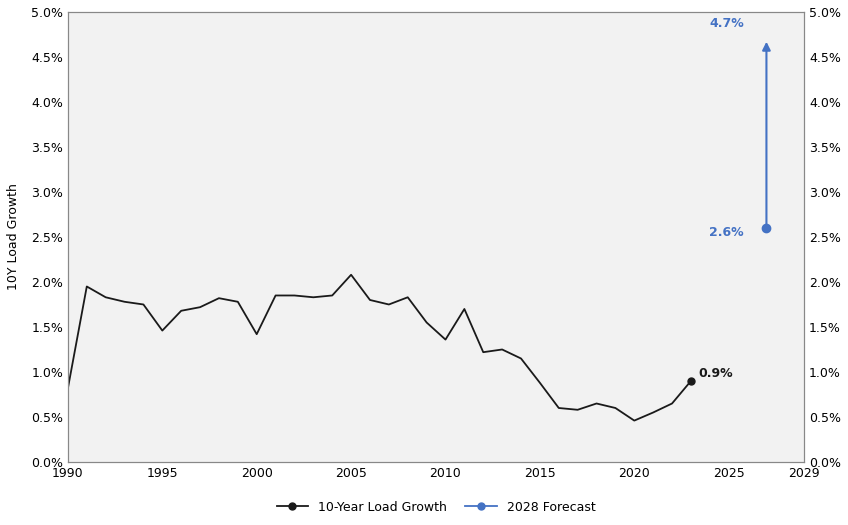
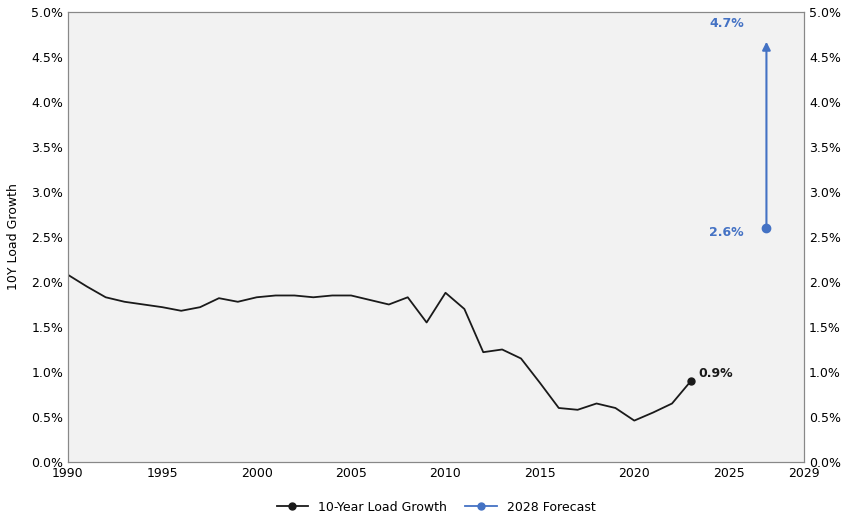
1990: 0.82% -> 2.08%
1995: 1.46% -> 1.72%
2000: 1.42% -> 1.83%
2005: 2.08% -> 1.85%
2010: 1.36% -> 1.88%
